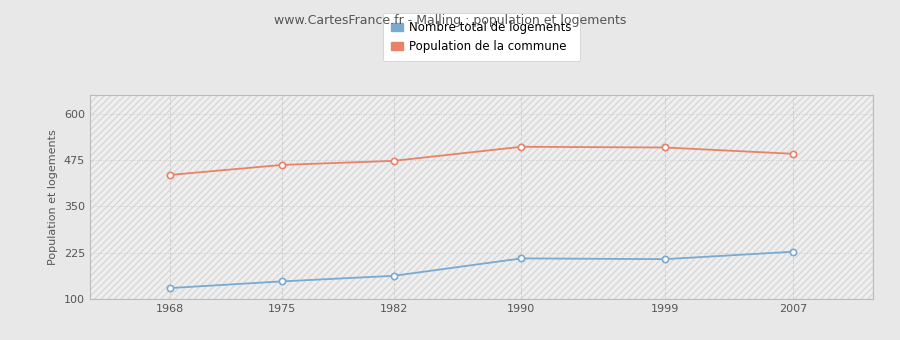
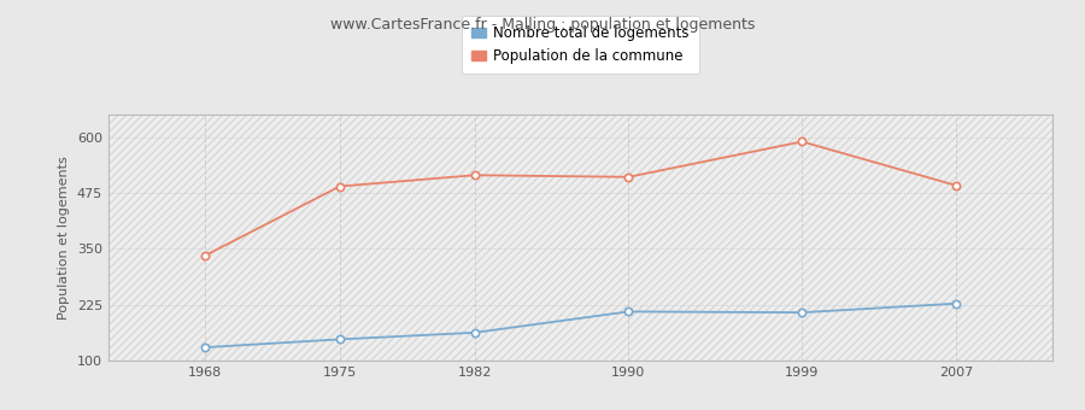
Population de la commune/1968: 435 -> 335
Population de la commune/1975: 462 -> 490
Population de la commune/1982: 473 -> 515
Population de la commune/1999: 509 -> 590
